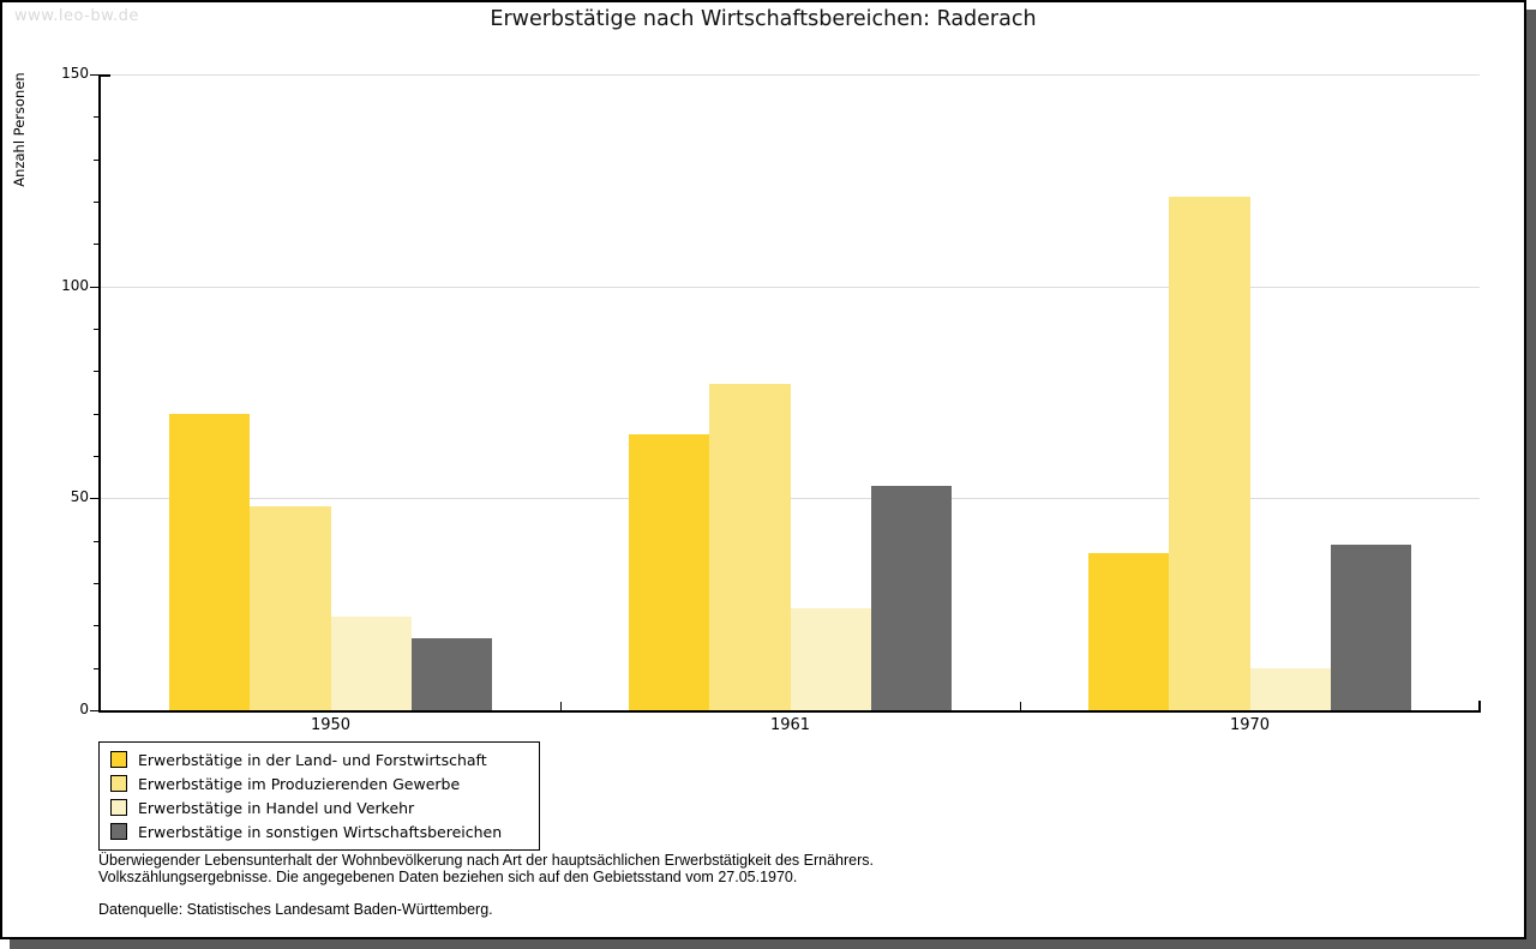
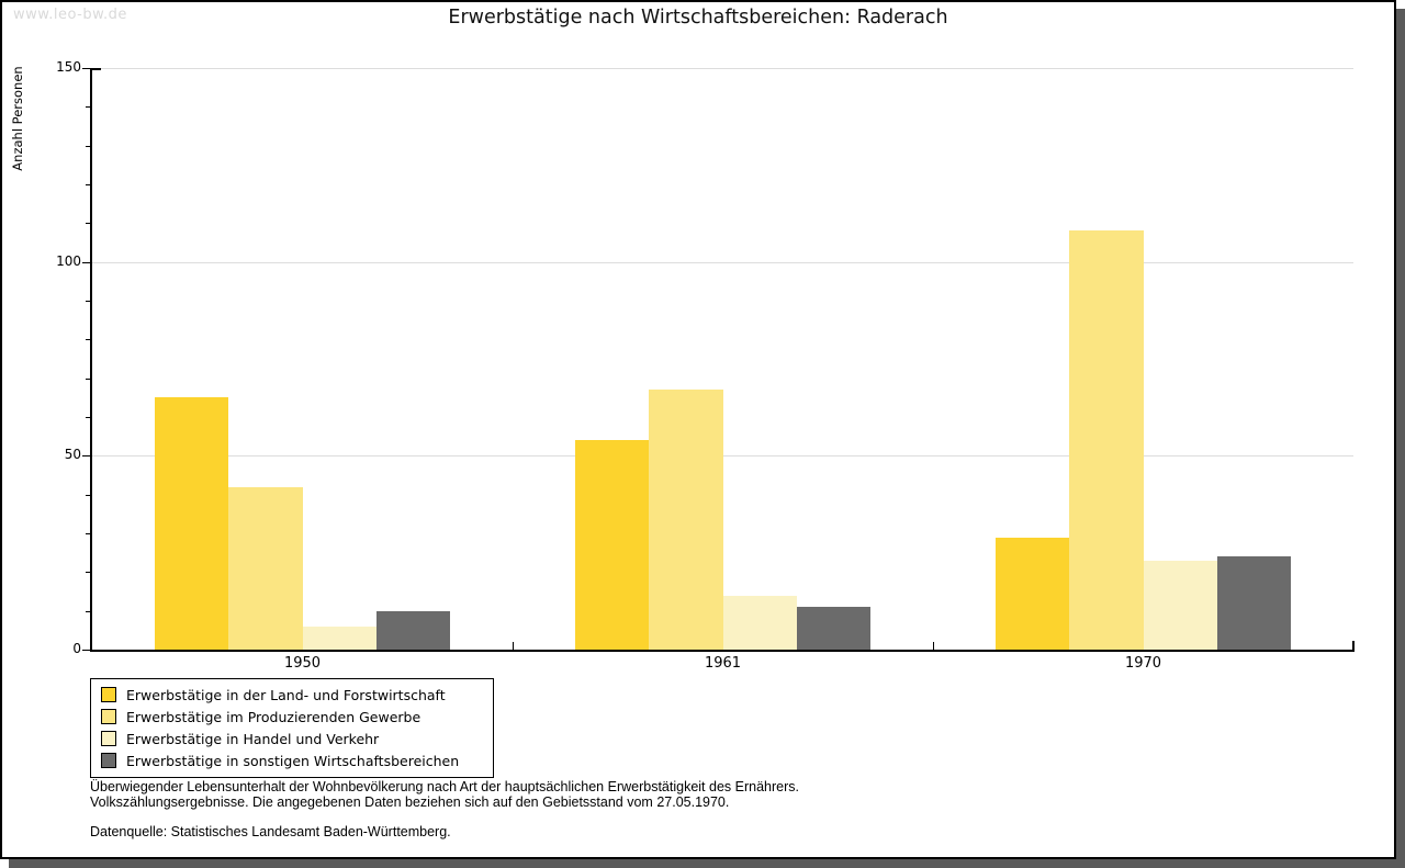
Erwerbstätige in der Land- und Forstwirtschaft/1950: 70 -> 65
Erwerbstätige im Produzierenden Gewerbe/1950: 48 -> 42
Erwerbstätige in Handel und Verkehr/1950: 22 -> 6
Erwerbstätige in sonstigen Wirtschaftsbereichen/1950: 17 -> 10
Erwerbstätige in der Land- und Forstwirtschaft/1961: 65 -> 54
Erwerbstätige im Produzierenden Gewerbe/1961: 77 -> 67
Erwerbstätige in Handel und Verkehr/1961: 24 -> 14
Erwerbstätige in sonstigen Wirtschaftsbereichen/1961: 53 -> 11
Erwerbstätige in der Land- und Forstwirtschaft/1970: 37 -> 29
Erwerbstätige im Produzierenden Gewerbe/1970: 121 -> 108
Erwerbstätige in Handel und Verkehr/1970: 10 -> 23
Erwerbstätige in sonstigen Wirtschaftsbereichen/1970: 39 -> 24
